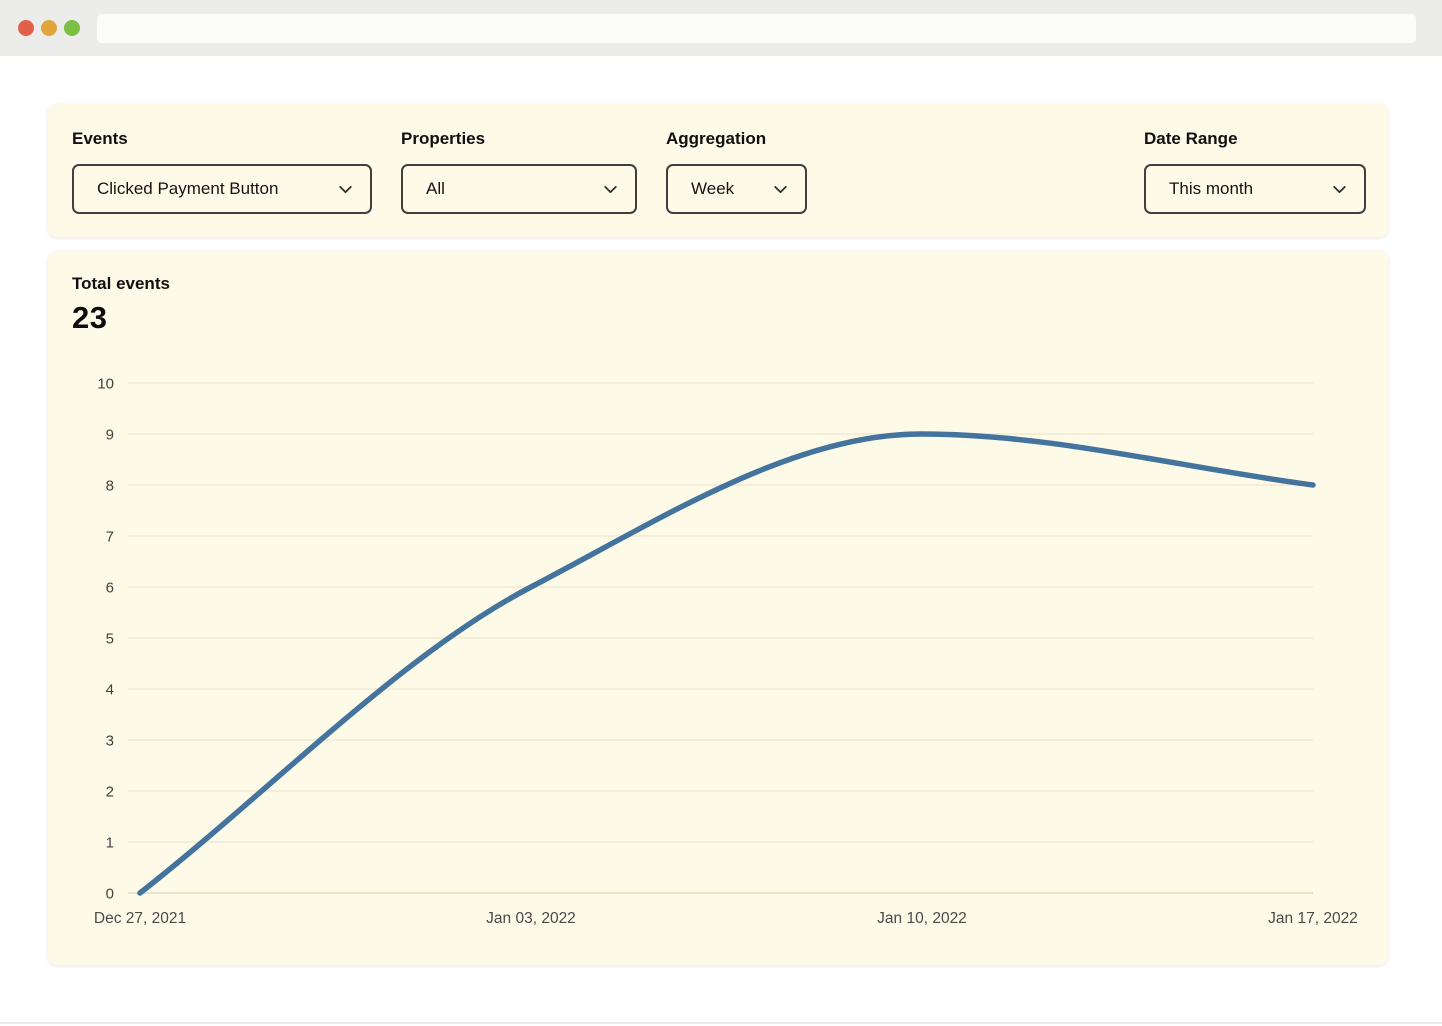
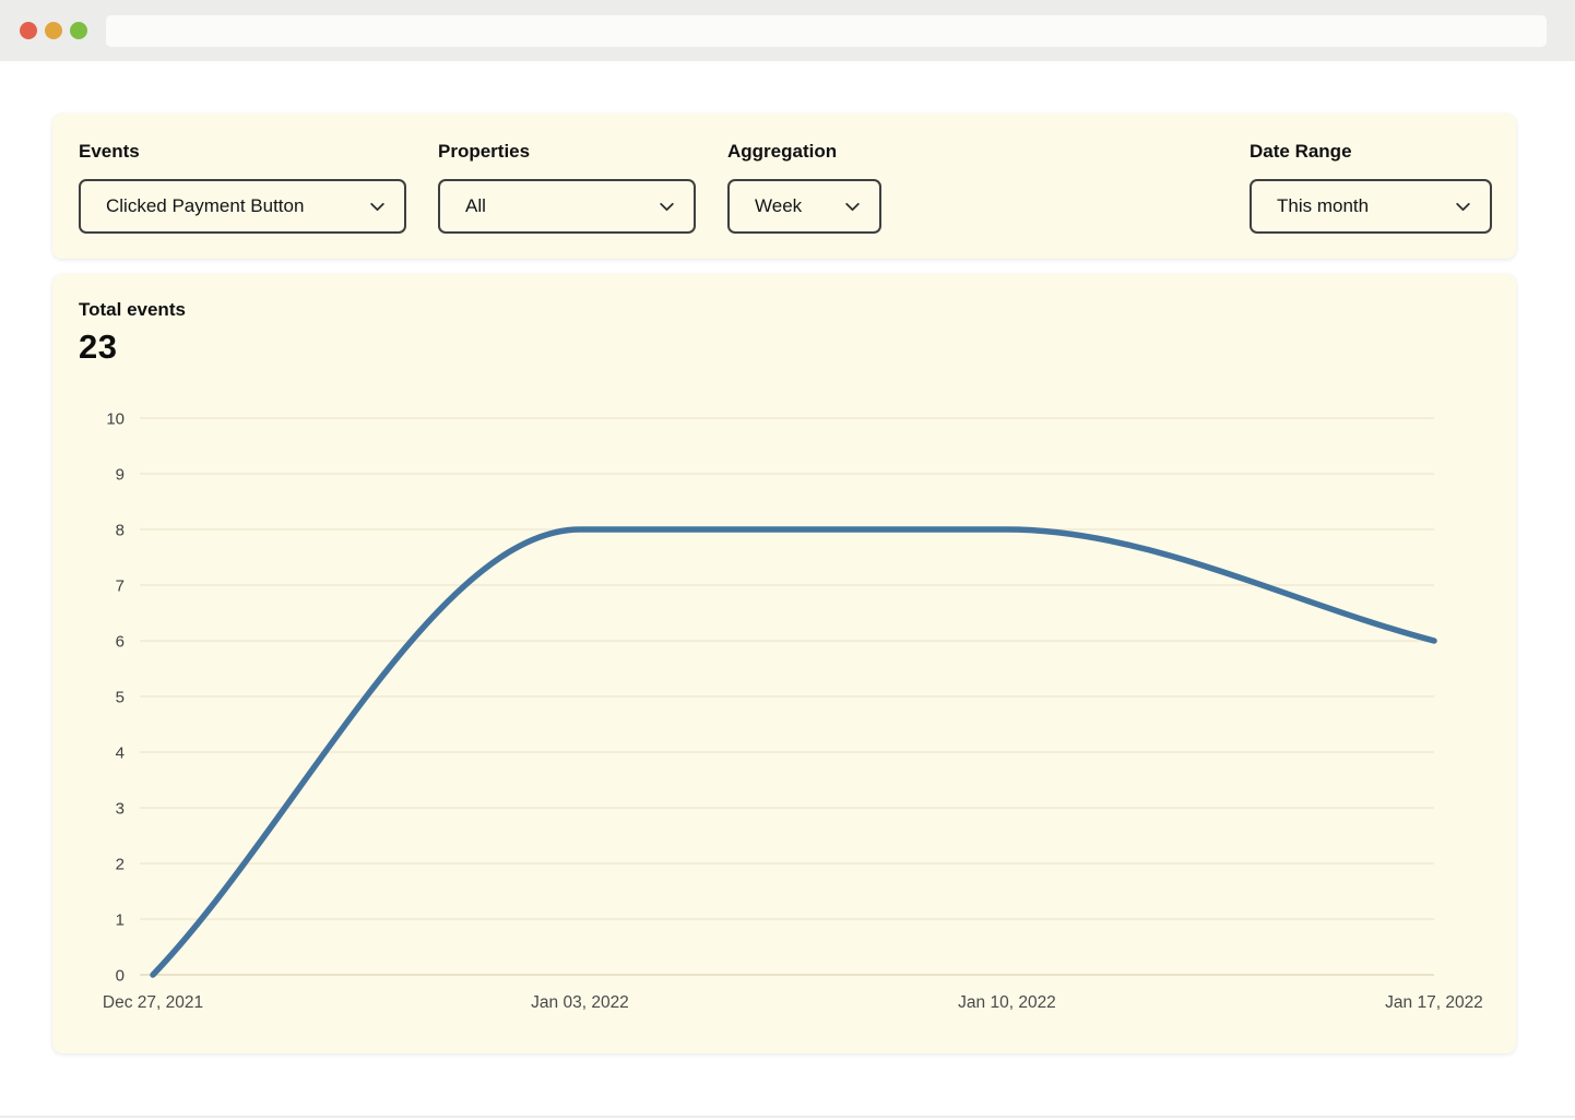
Jan 03, 2022: 6 -> 8
Jan 10, 2022: 9 -> 8
Jan 17, 2022: 8 -> 6
